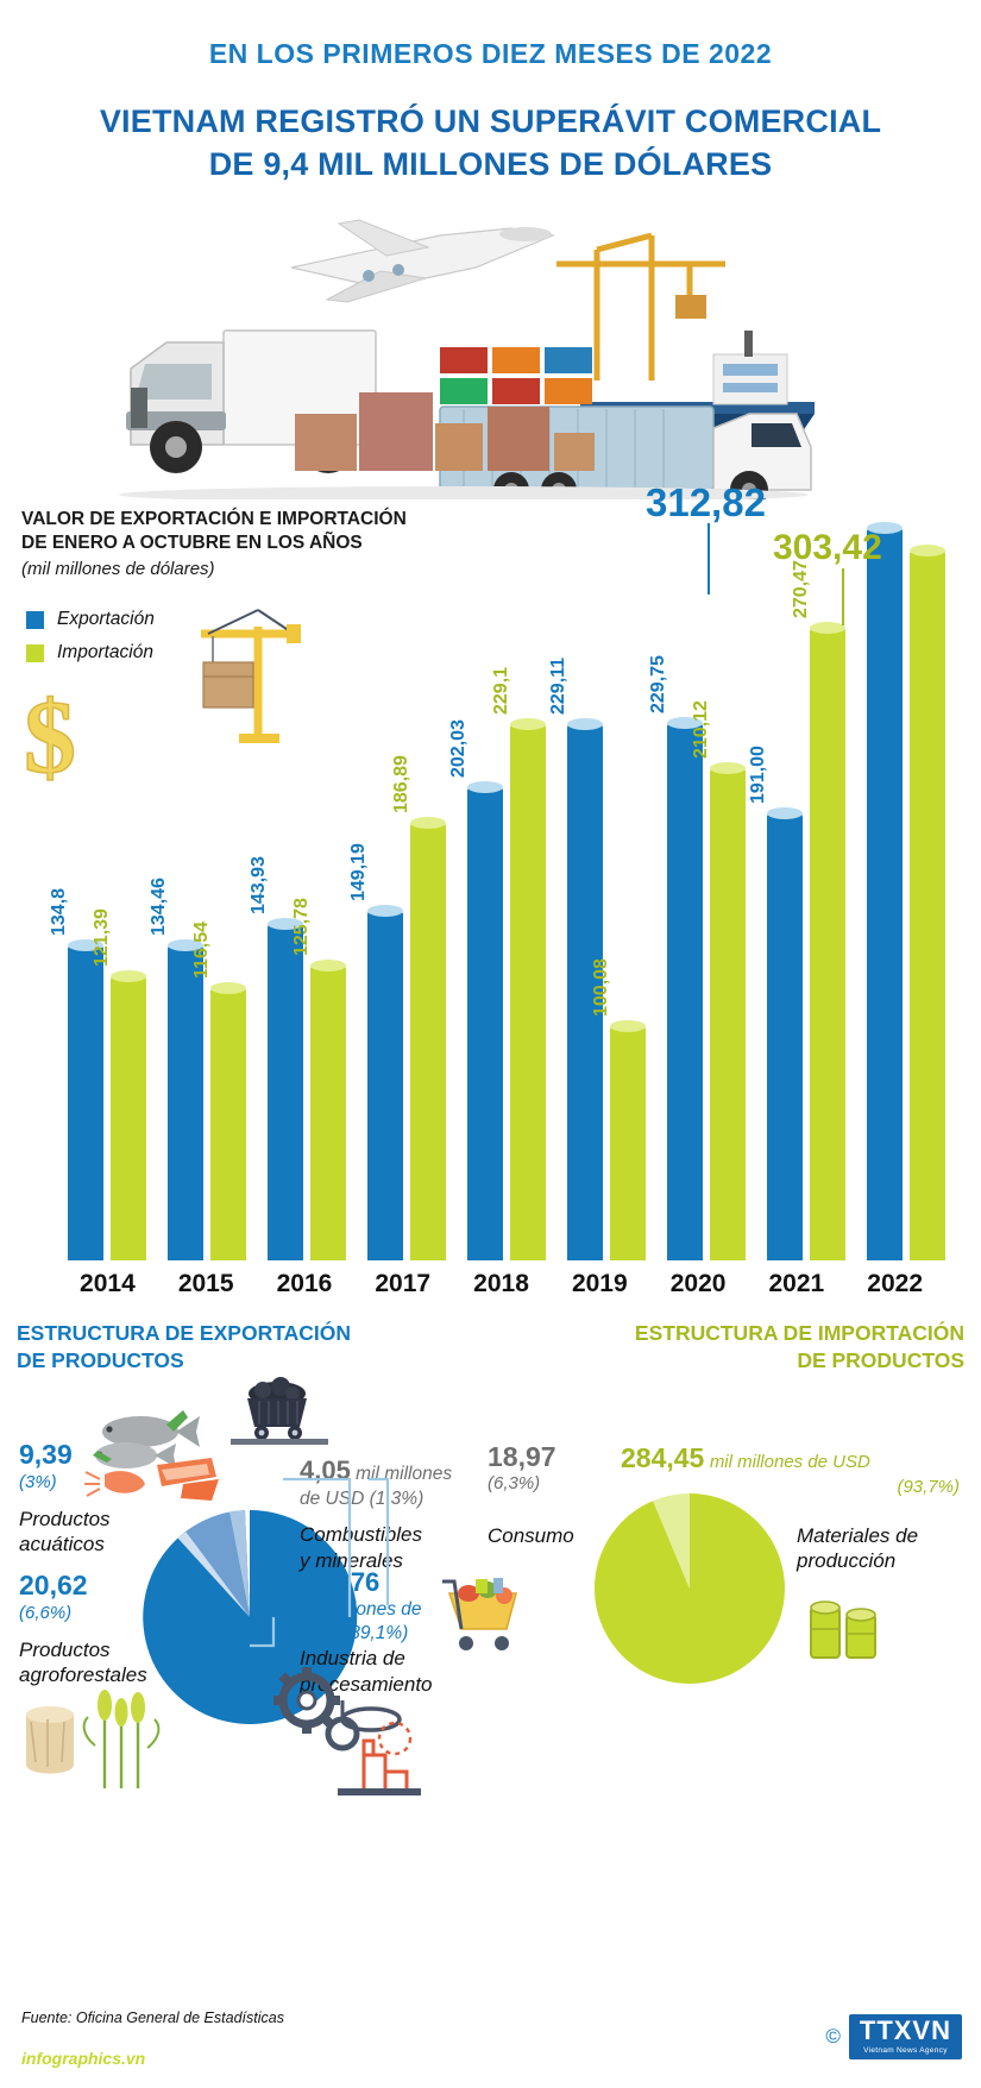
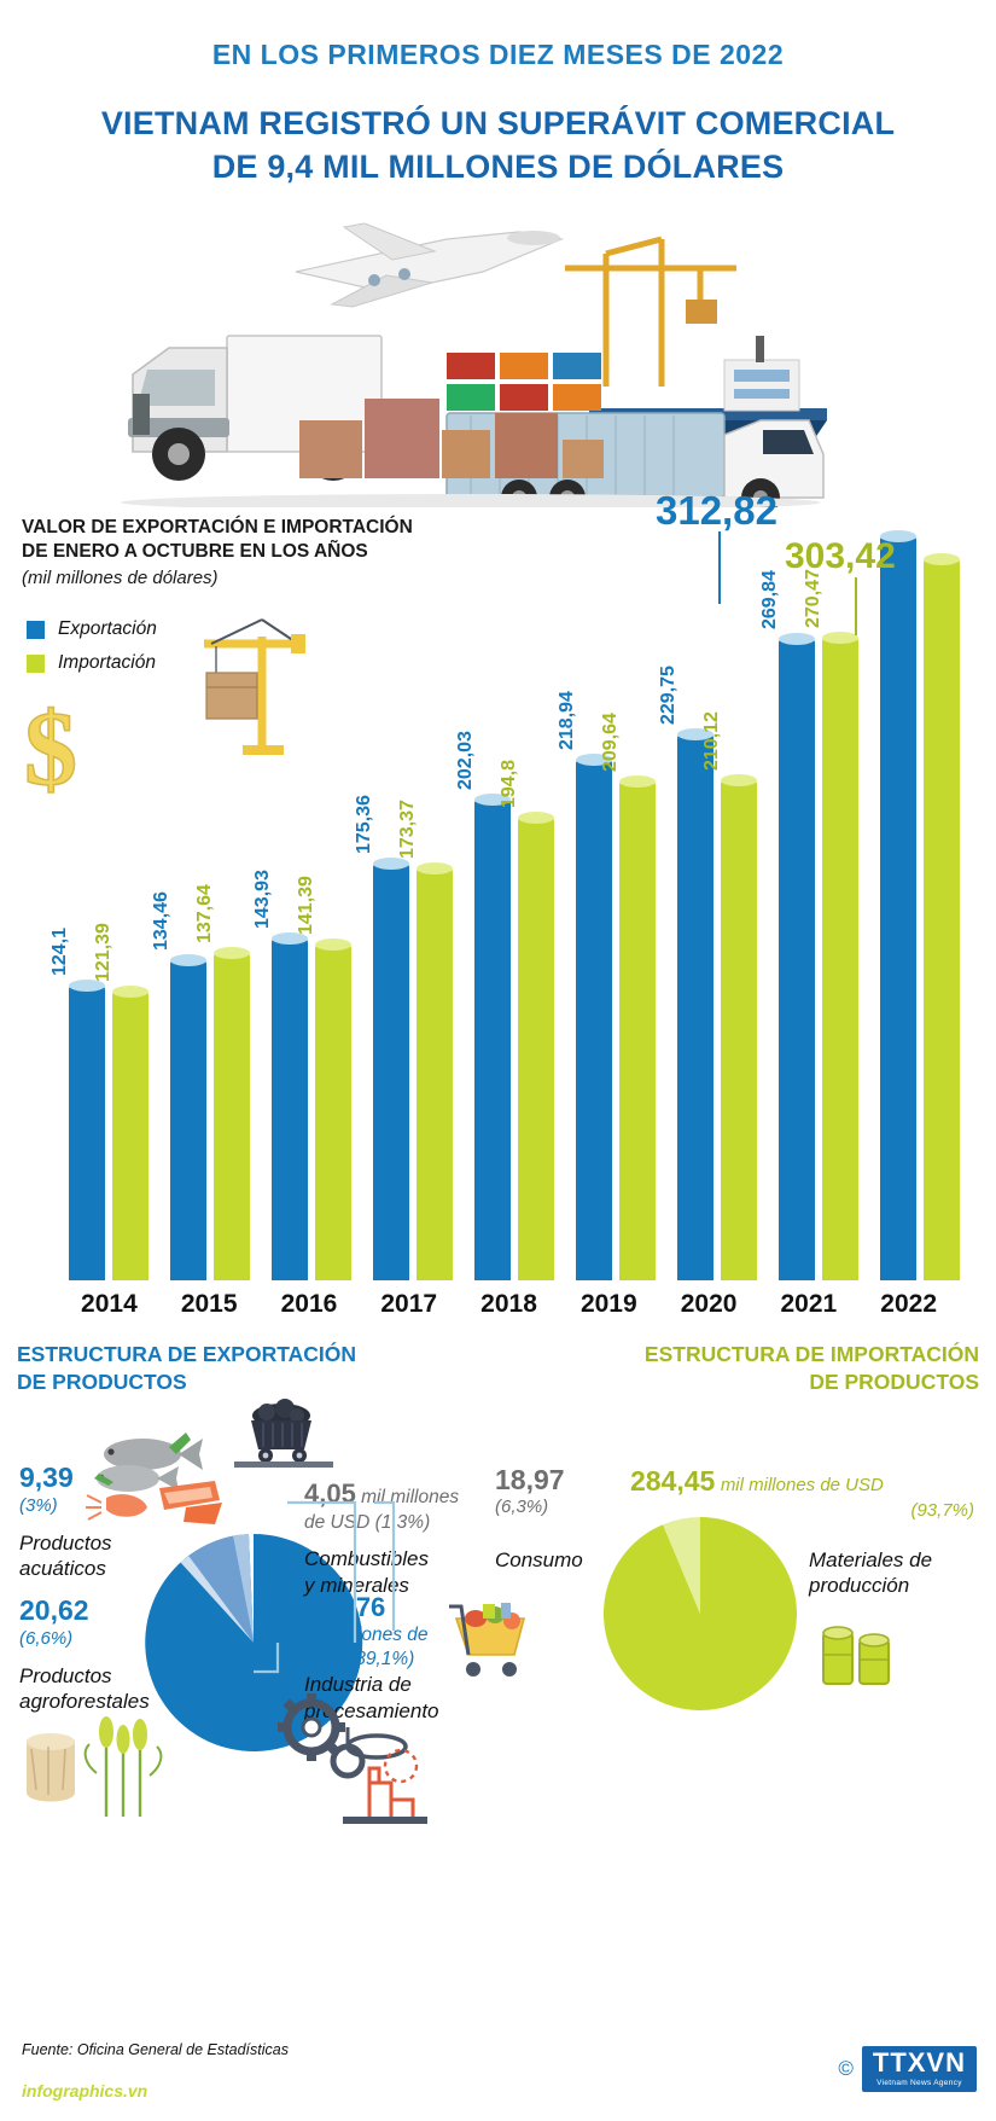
Exportación/2014: 134,8 -> 124,1
Importación/2015: 116,54 -> 137,64
Importación/2016: 125,78 -> 141,39
Exportación/2017: 149,19 -> 175,36
Importación/2017: 186,89 -> 173,37
Importación/2018: 229,1 -> 194,8
Exportación/2019: 229,11 -> 218,94
Importación/2019: 100,08 -> 209,64
Exportación/2021: 191,00 -> 269,84
